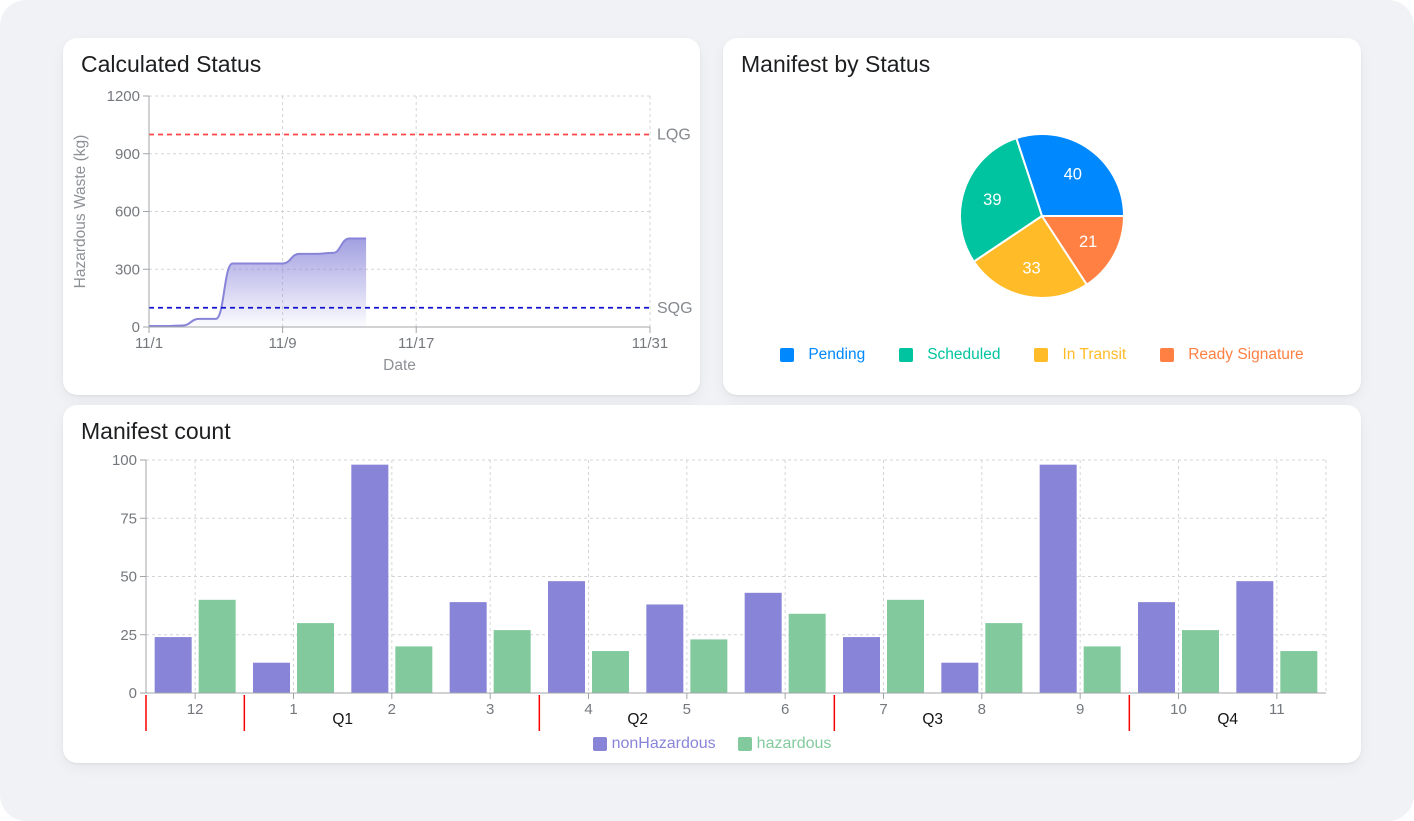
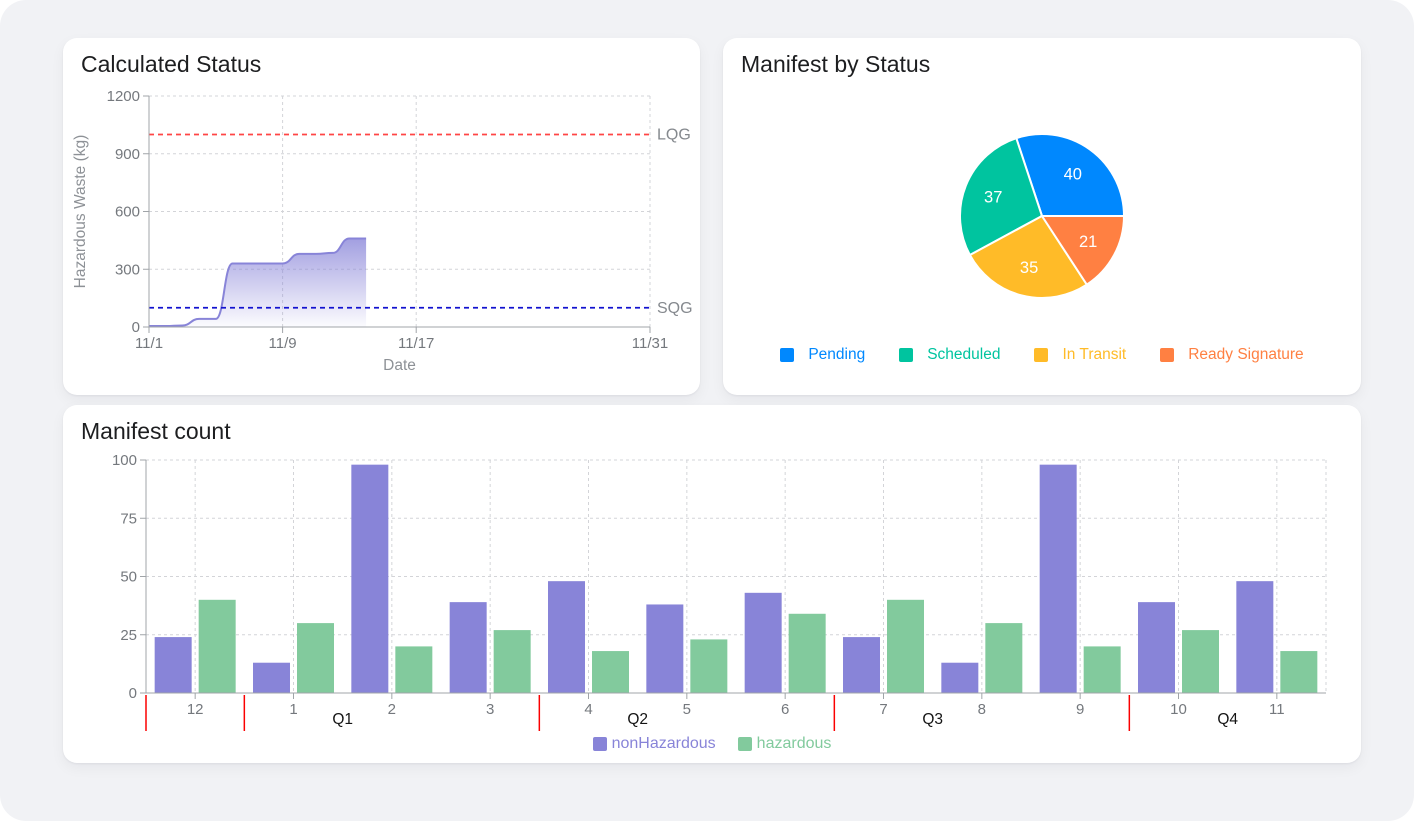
Manifest by Status/Scheduled: 39 -> 37
Manifest by Status/In Transit: 33 -> 35
